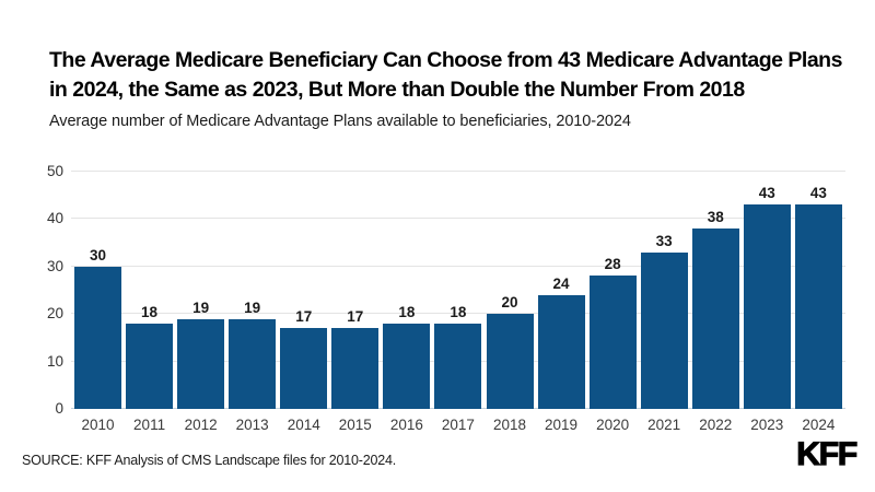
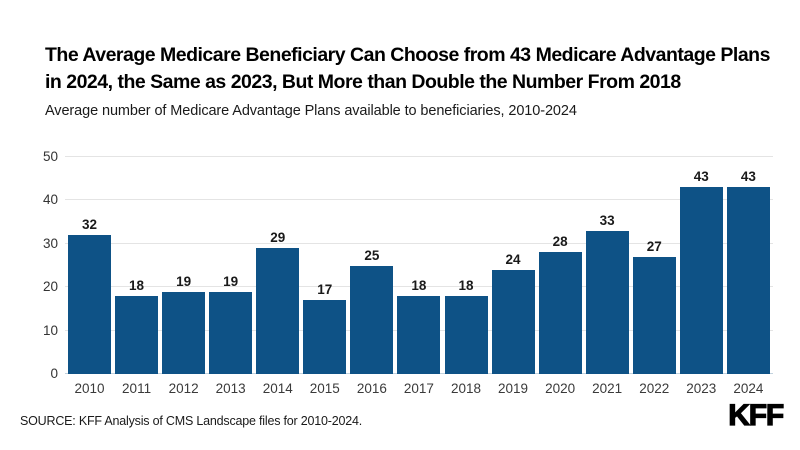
2010: 30 -> 32
2014: 17 -> 29
2016: 18 -> 25
2018: 20 -> 18
2022: 38 -> 27
